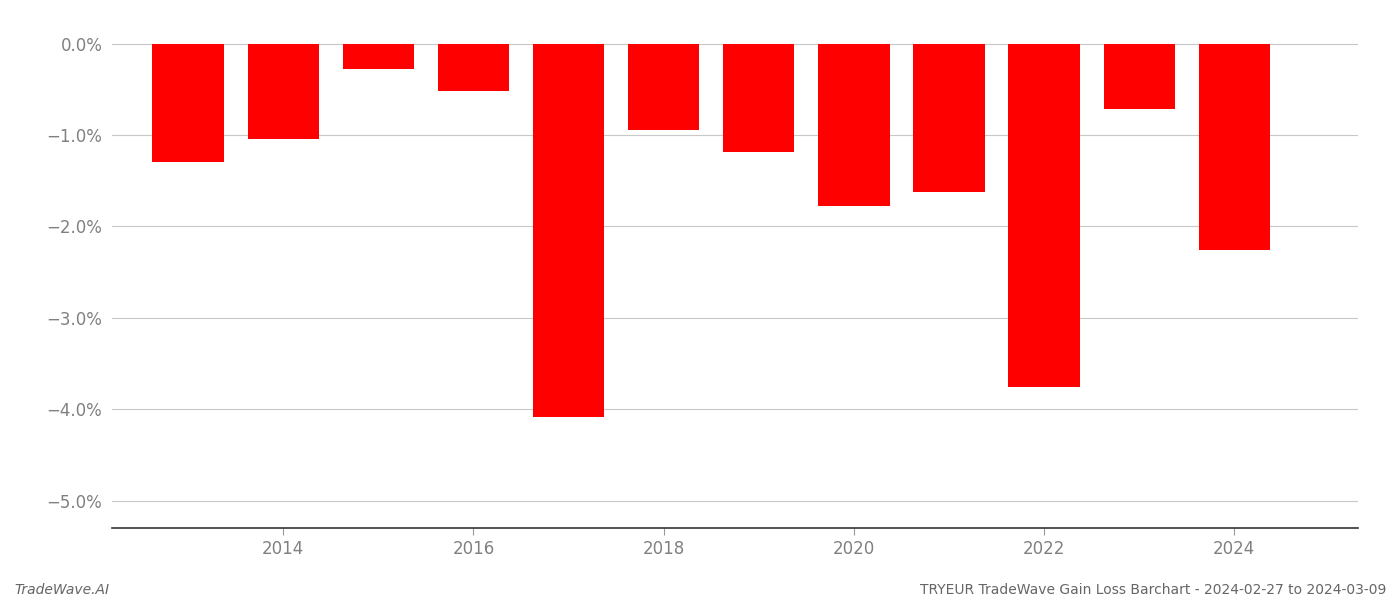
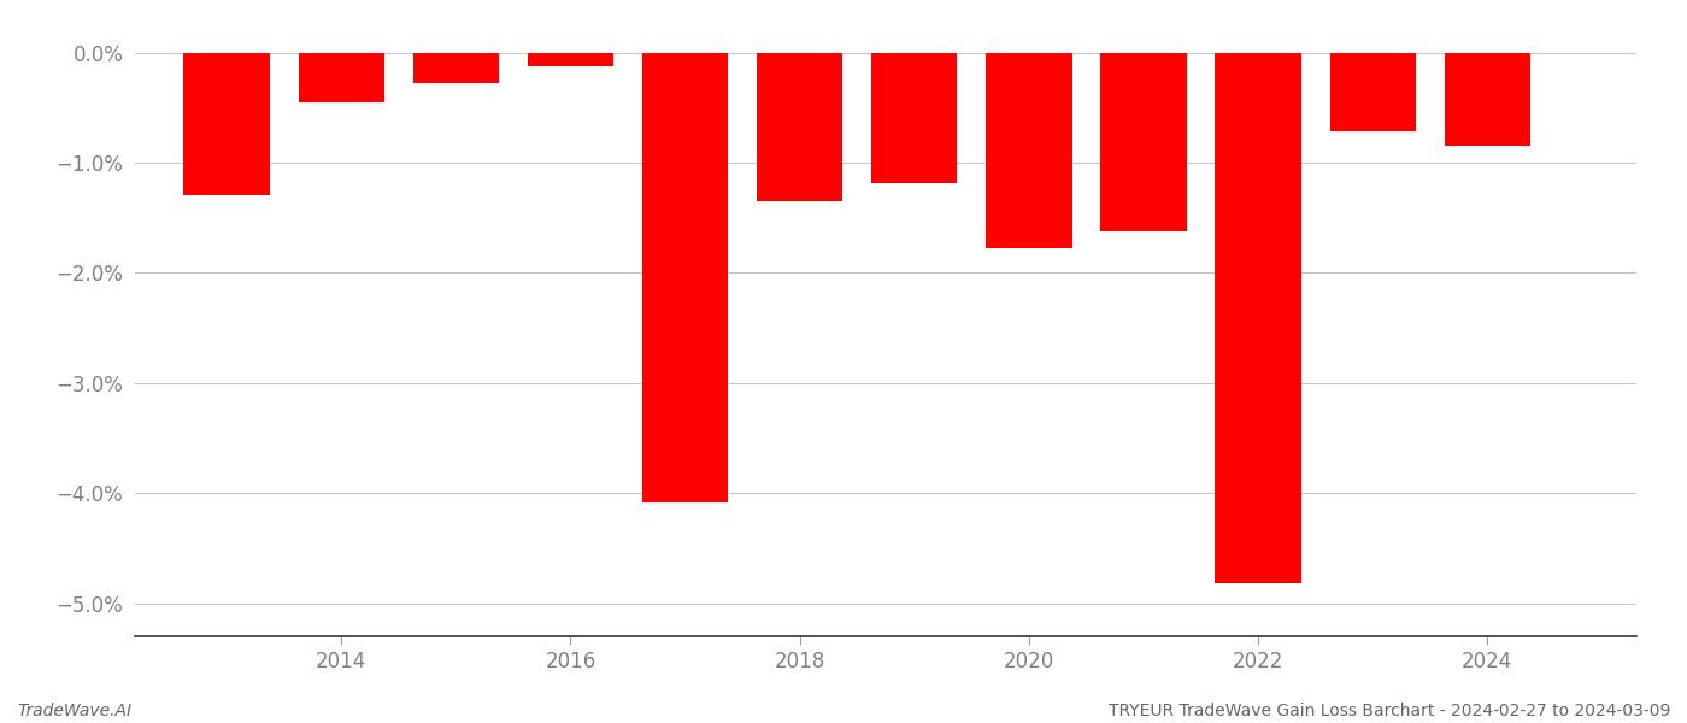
2014: -1.04% -> -0.45%
2016: -0.52% -> -0.12%
2018: -0.94% -> -1.35%
2022: -3.76% -> -4.82%
2024: -2.26% -> -0.85%
